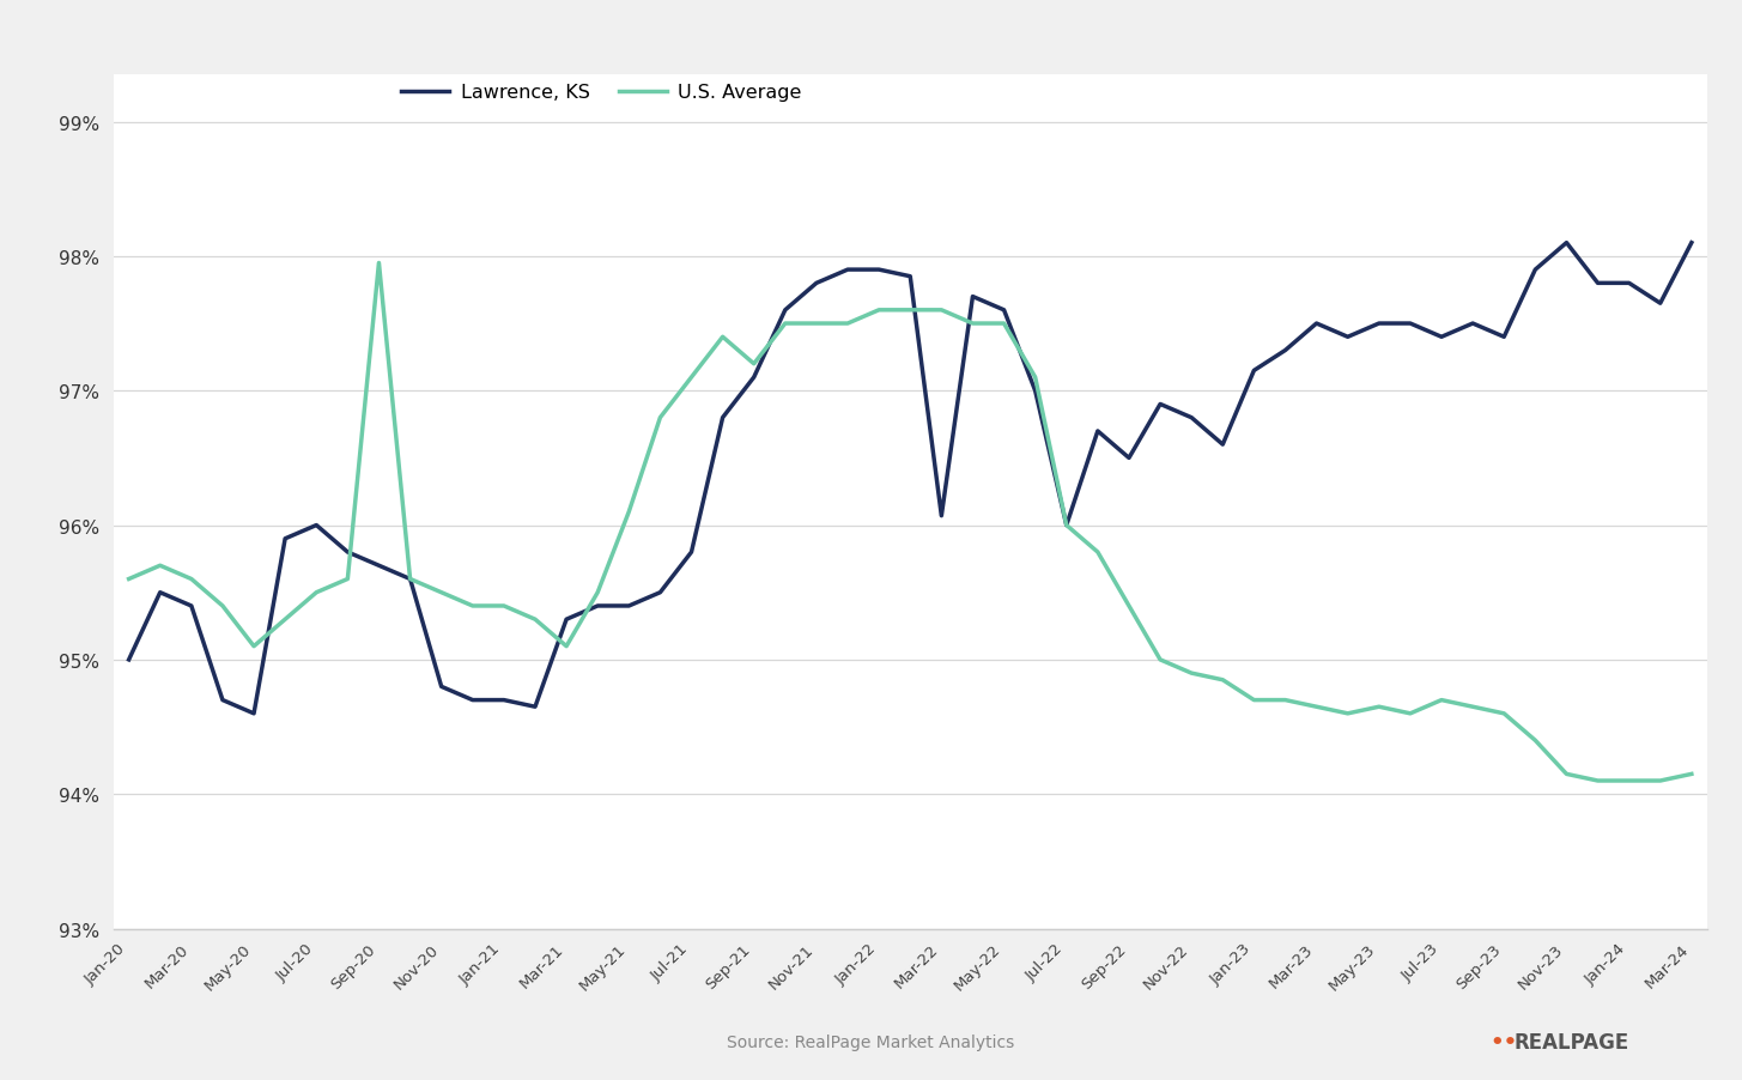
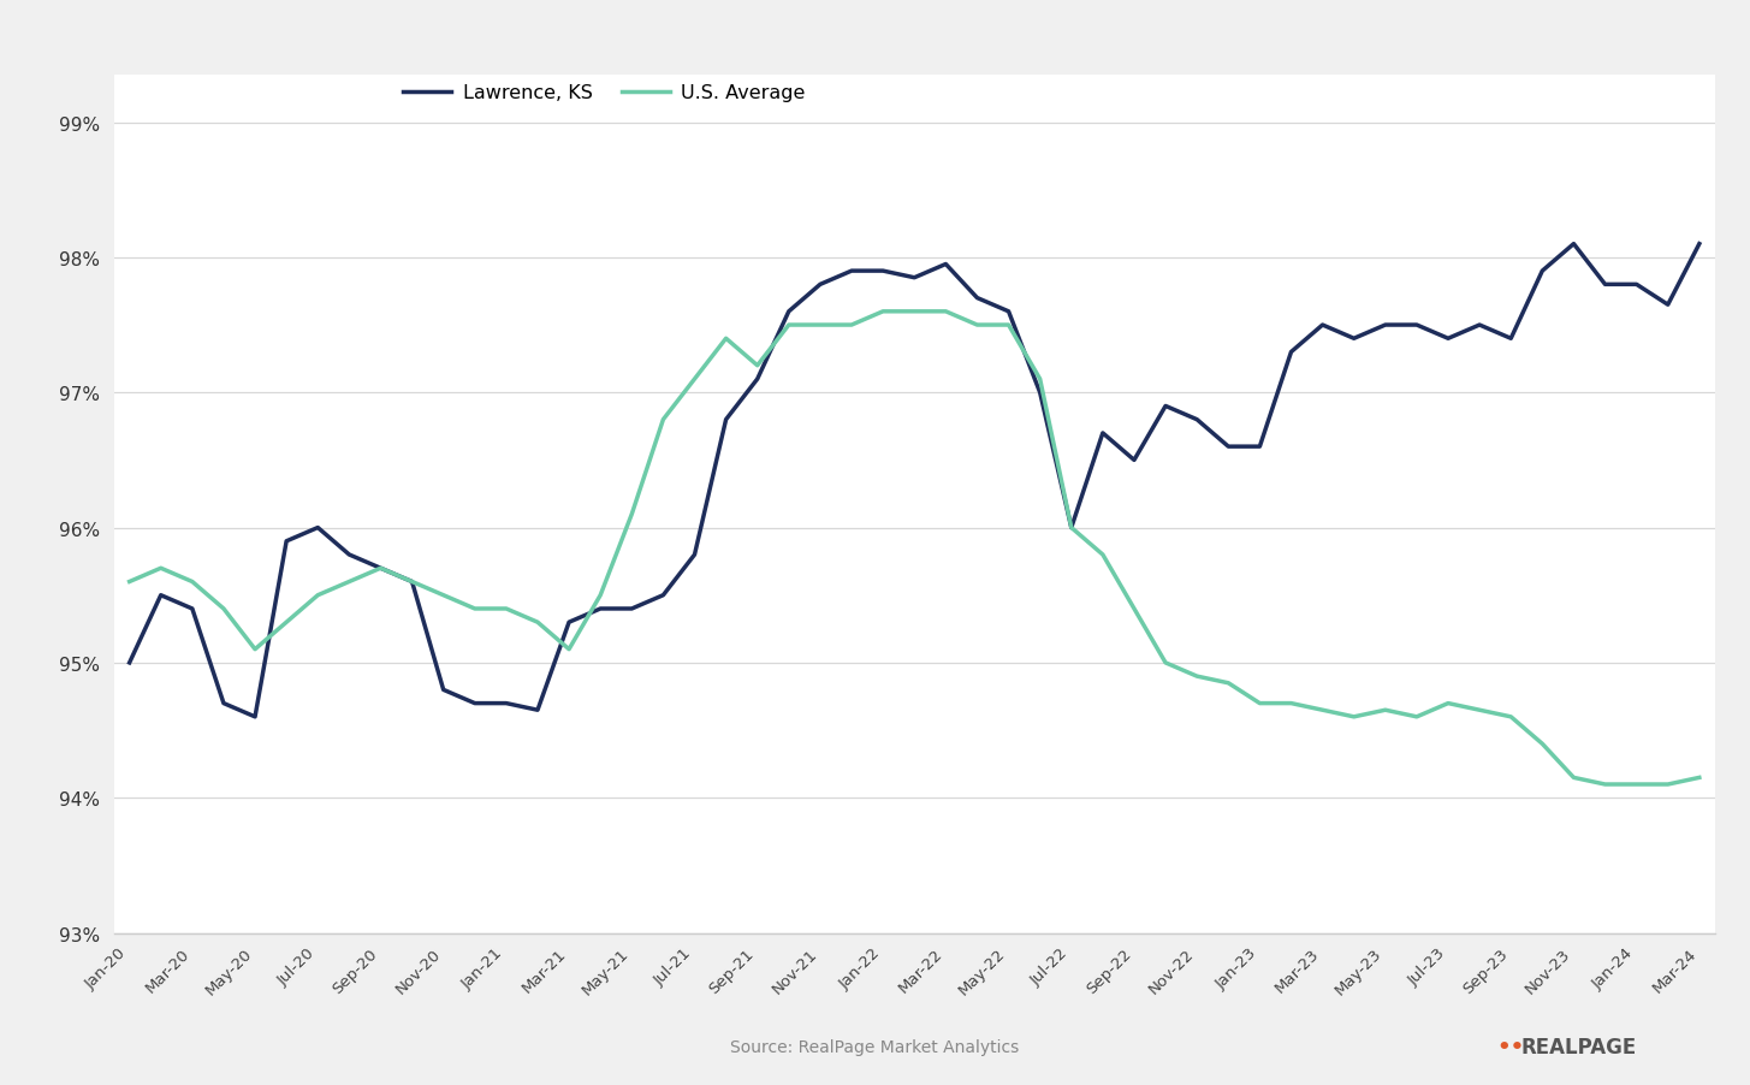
U.S. Average/Sep-20: 97.95% -> 95.70%
Lawrence, KS/Mar-22: 96.07% -> 97.95%
Lawrence, KS/Jan-23: 97.15% -> 96.60%
